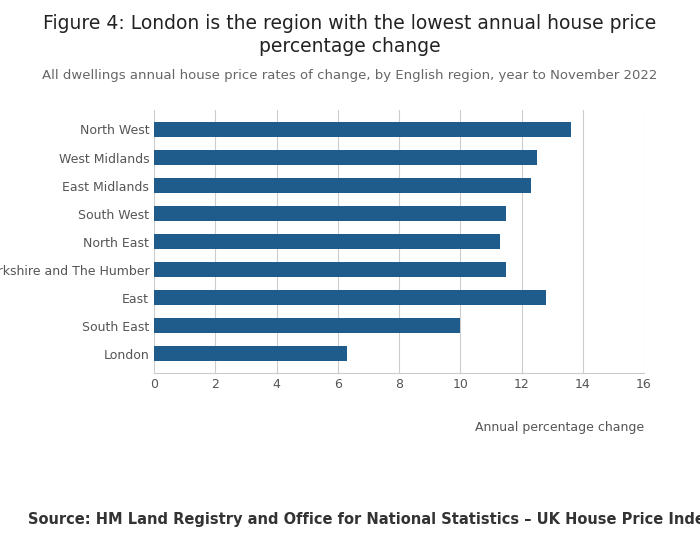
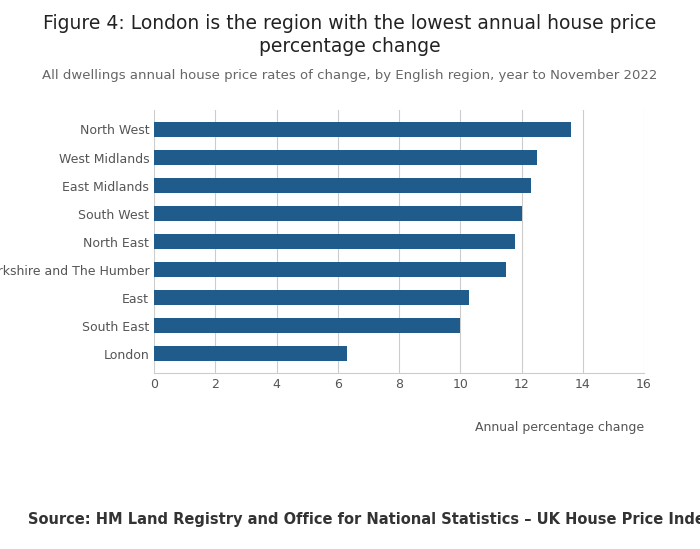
South West: 11.5 -> 12.0
North East: 11.3 -> 11.8
East: 12.8 -> 10.3
